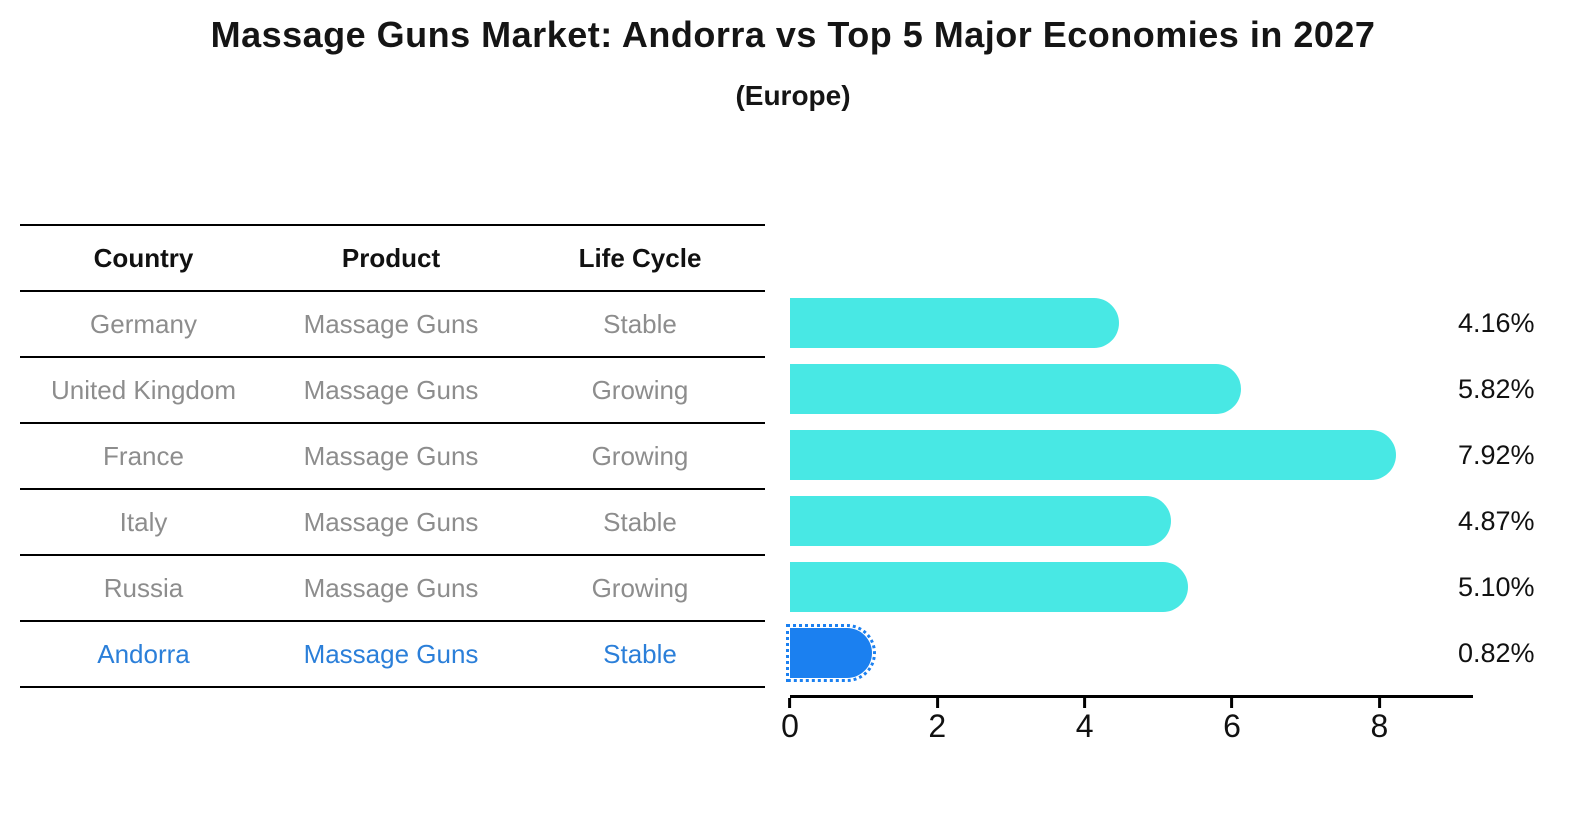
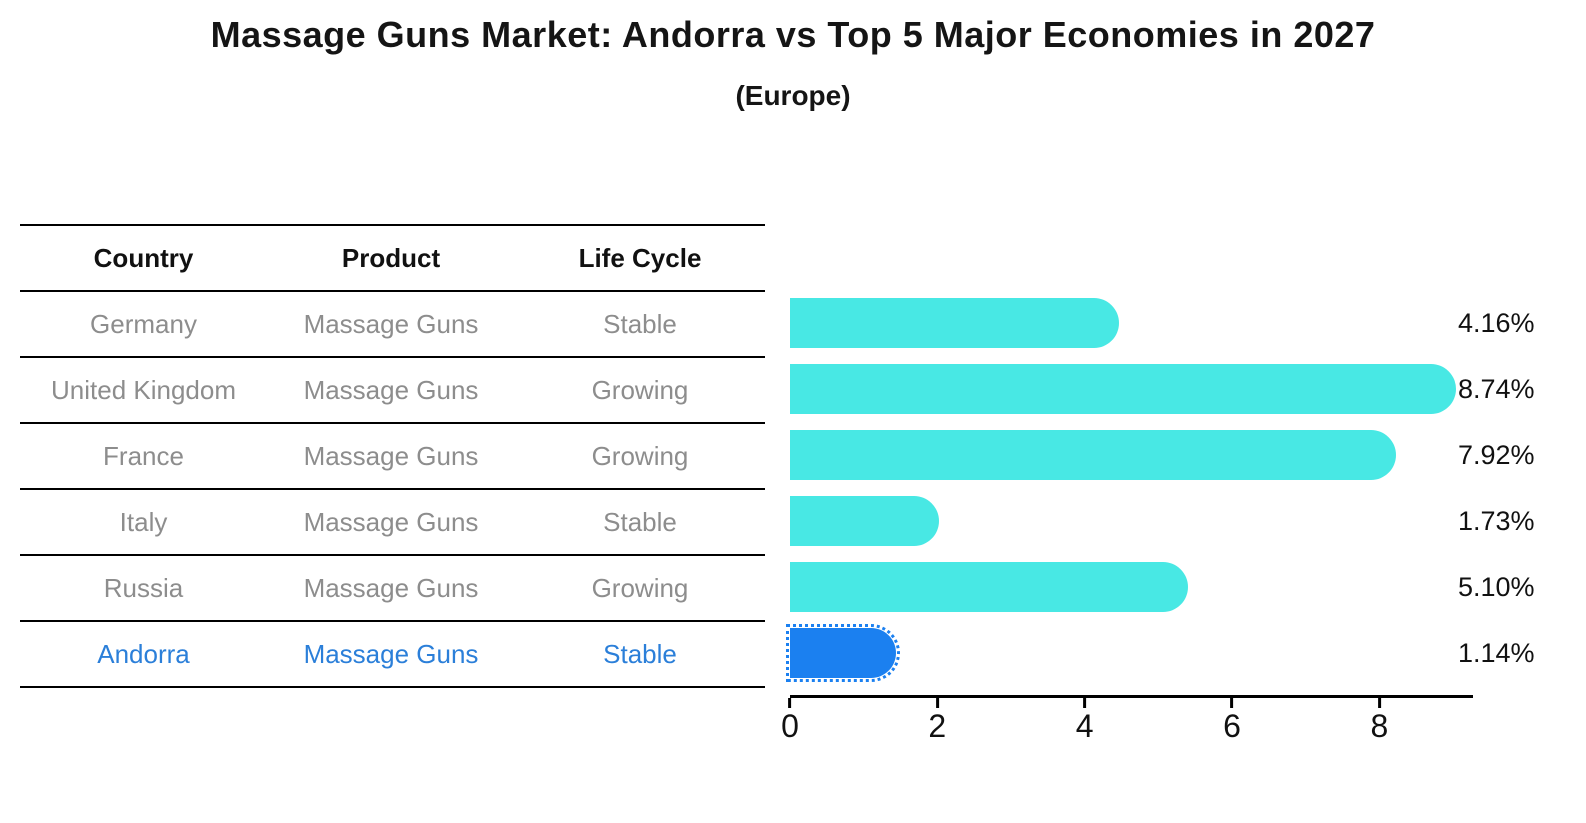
United Kingdom: 5.82% -> 8.74%
Italy: 4.87% -> 1.73%
Andorra: 0.82% -> 1.14%
